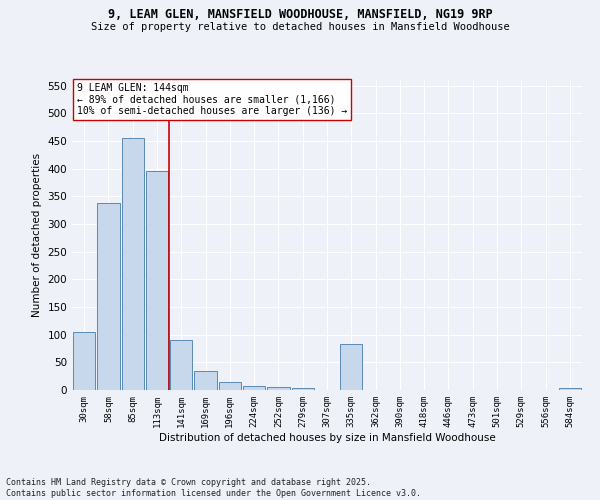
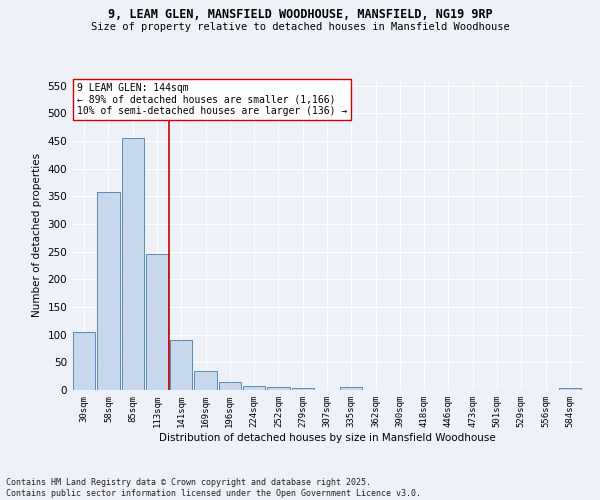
58sqm: 338 -> 358
113sqm: 396 -> 246
335sqm: 84 -> 5
